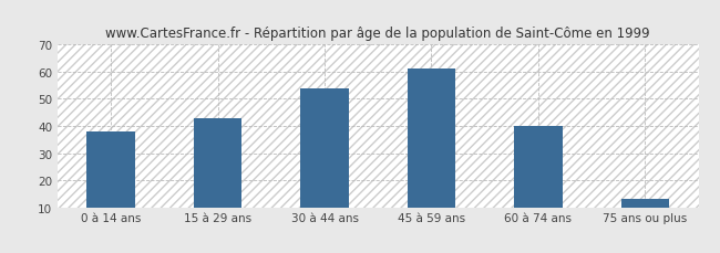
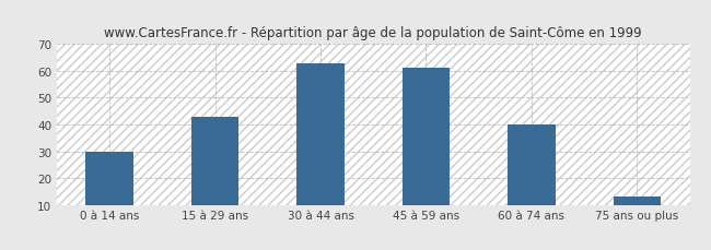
0 à 14 ans: 38 -> 30
30 à 44 ans: 54 -> 63
